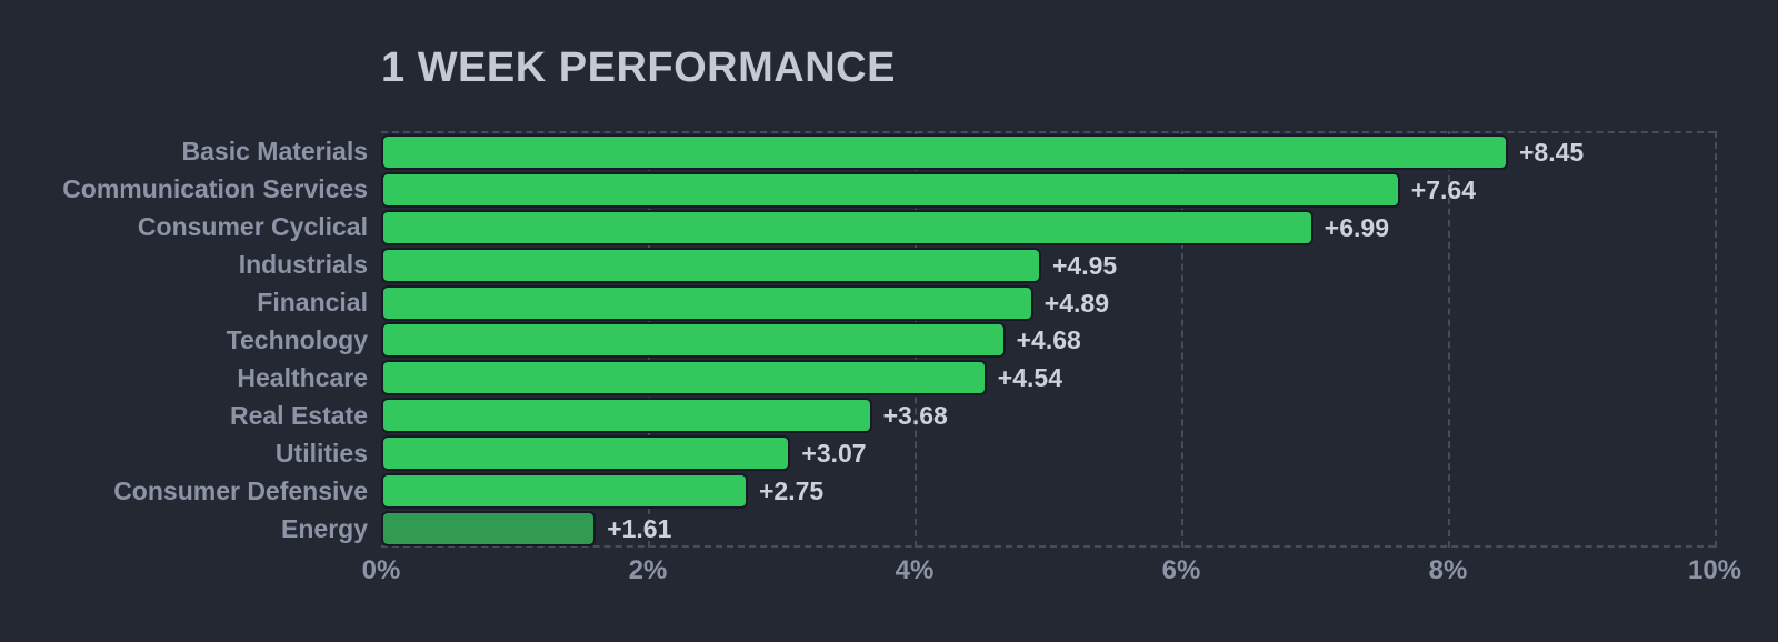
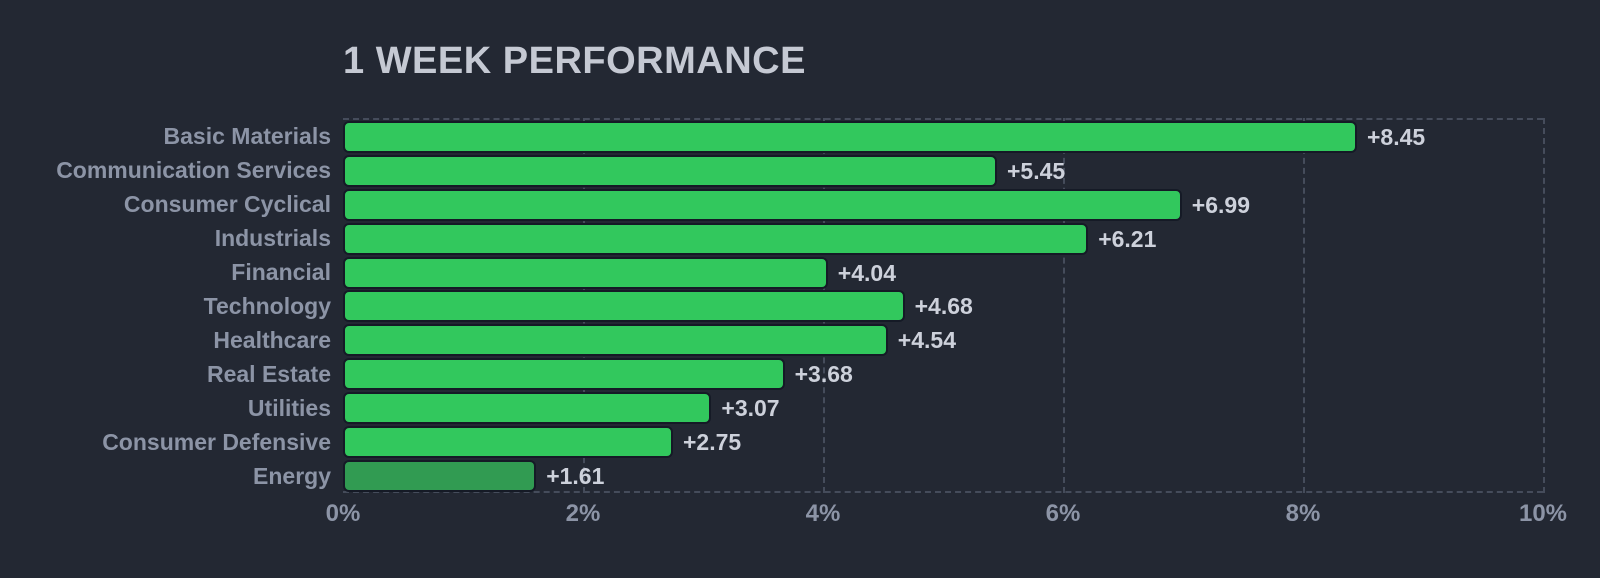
Communication Services: +7.64 -> +5.45
Industrials: +4.95 -> +6.21
Financial: +4.89 -> +4.04
